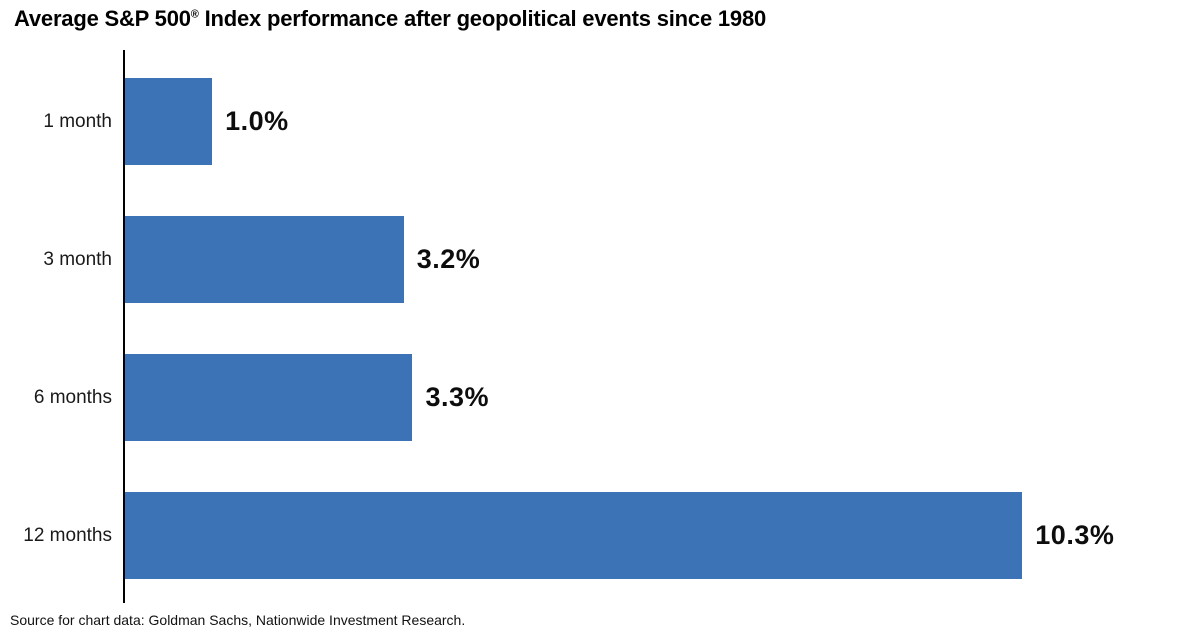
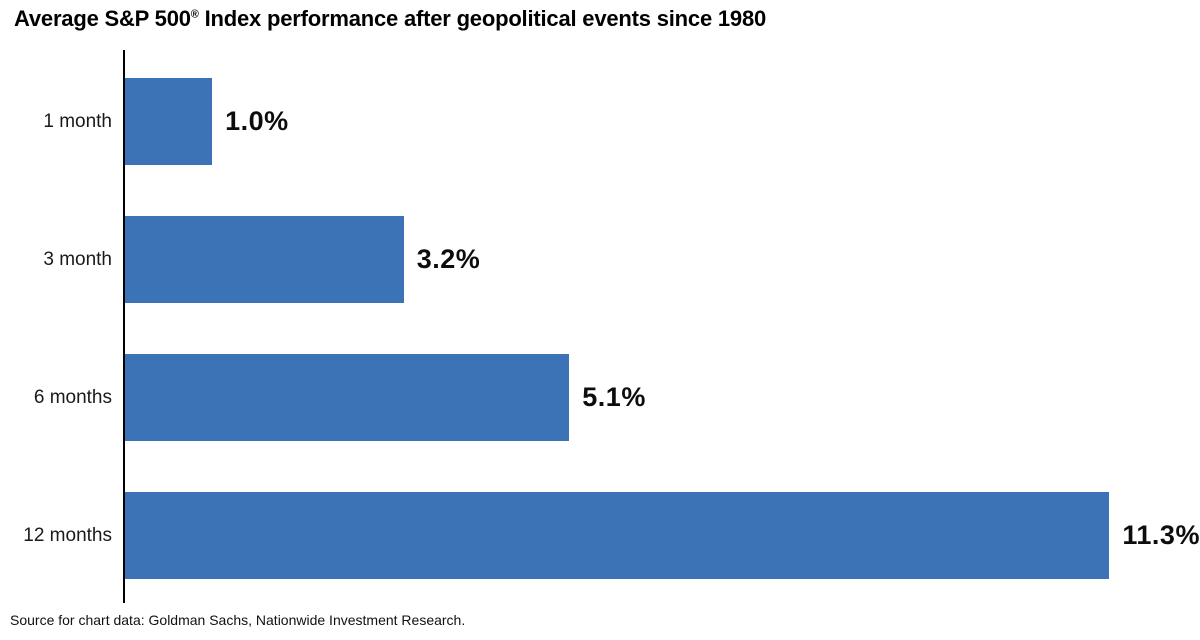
6 months: 3.3% -> 5.1%
12 months: 10.3% -> 11.3%
